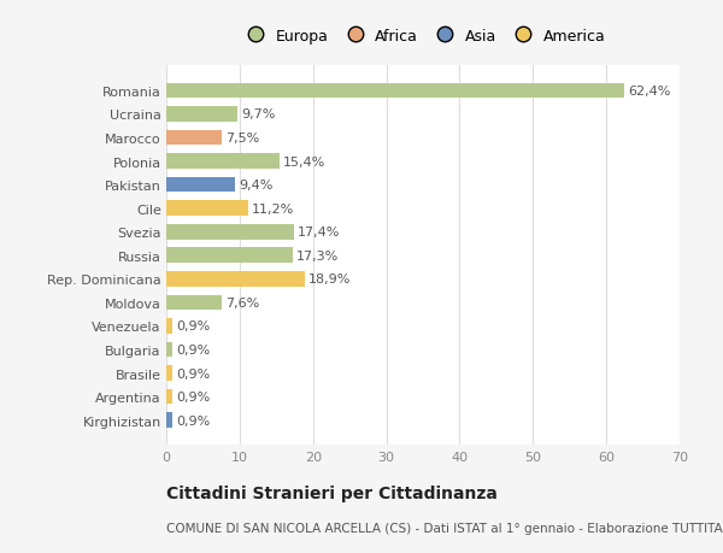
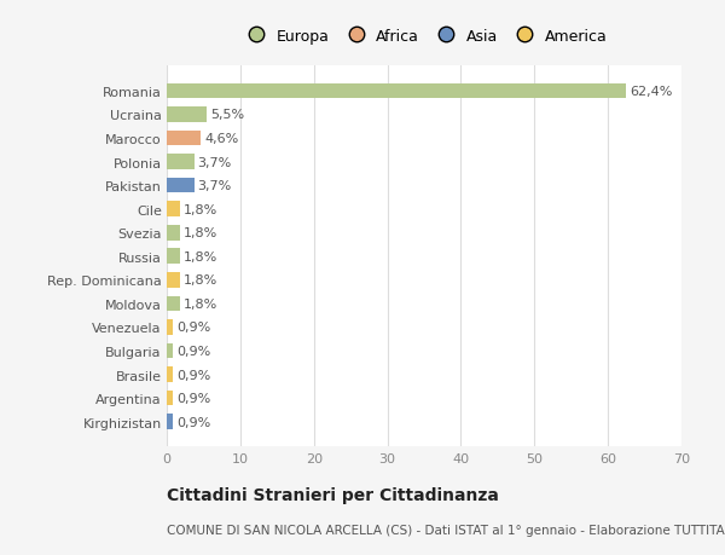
Ucraina: 9,7% -> 5,5%
Marocco: 7,5% -> 4,6%
Polonia: 15,4% -> 3,7%
Pakistan: 9,4% -> 3,7%
Cile: 11,2% -> 1,8%
Svezia: 17,4% -> 1,8%
Russia: 17,3% -> 1,8%
Rep. Dominicana: 18,9% -> 1,8%
Moldova: 7,6% -> 1,8%
